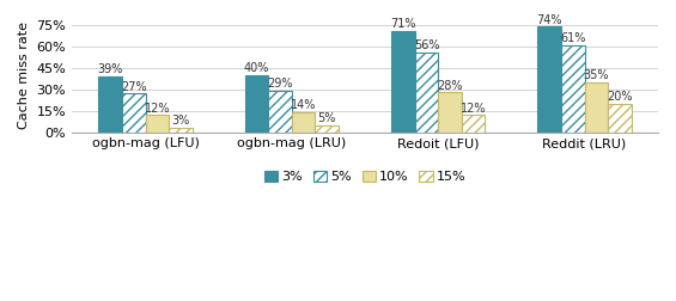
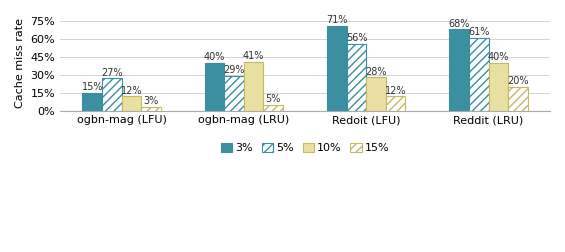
3%/ogbn-mag (LFU): 39% -> 15%
10%/ogbn-mag (LRU): 14% -> 41%
3%/Reddit (LRU): 74% -> 68%
10%/Reddit (LRU): 35% -> 40%
